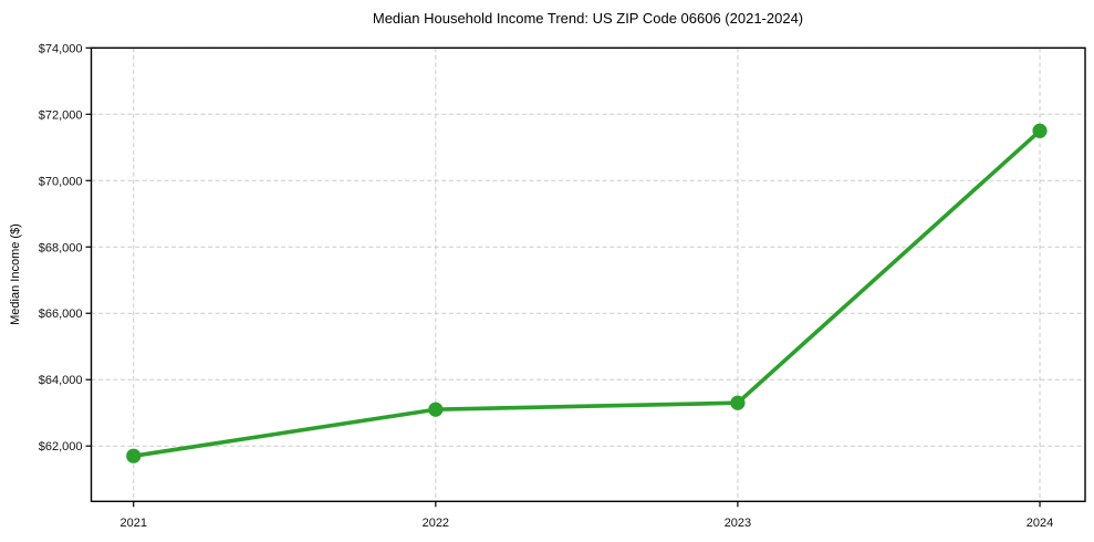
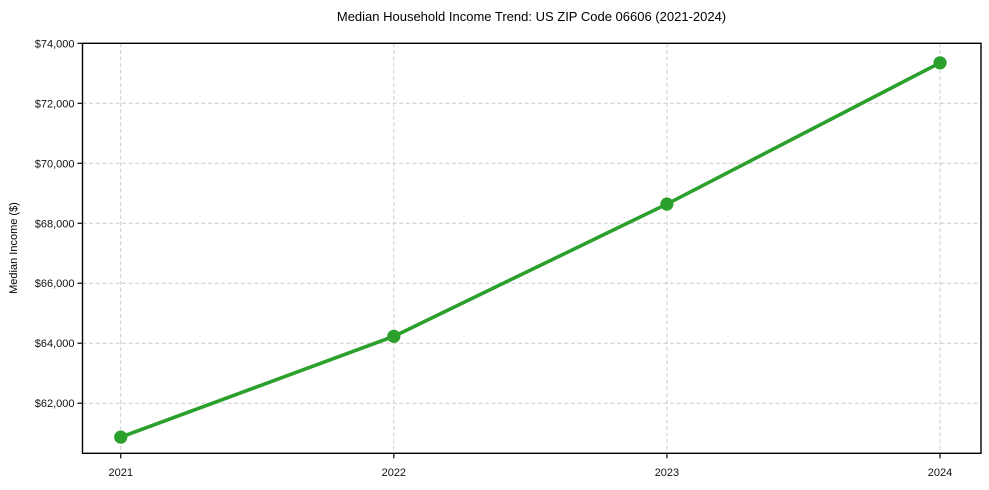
2021: $61700 -> $60900
2022: $63100 -> $64200
2023: $63300 -> $68600
2024: $71500 -> $73400
